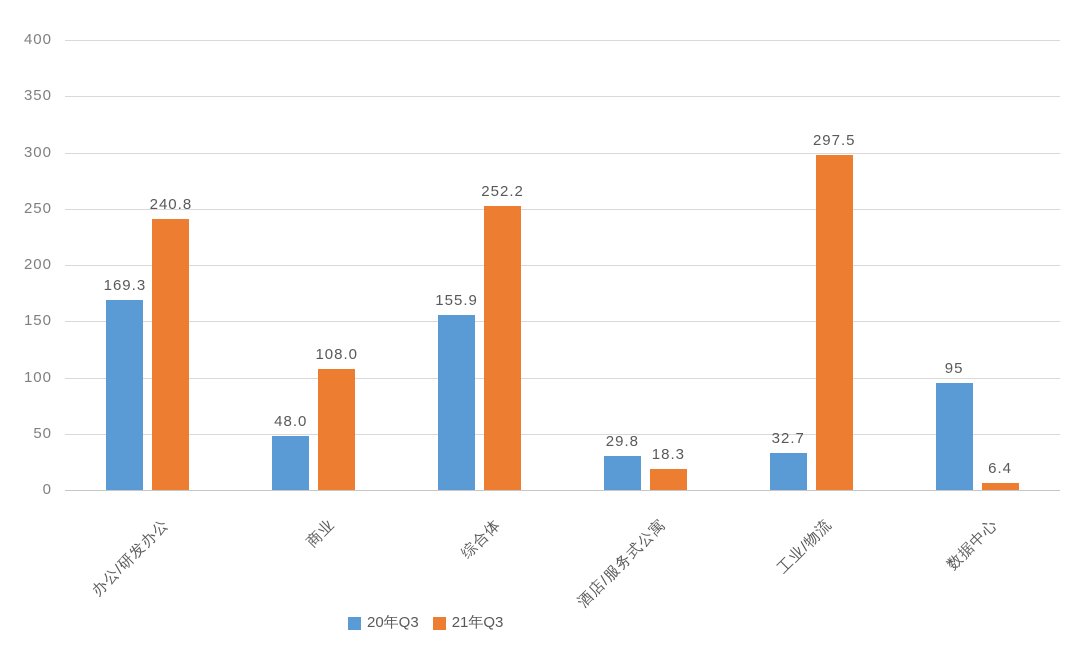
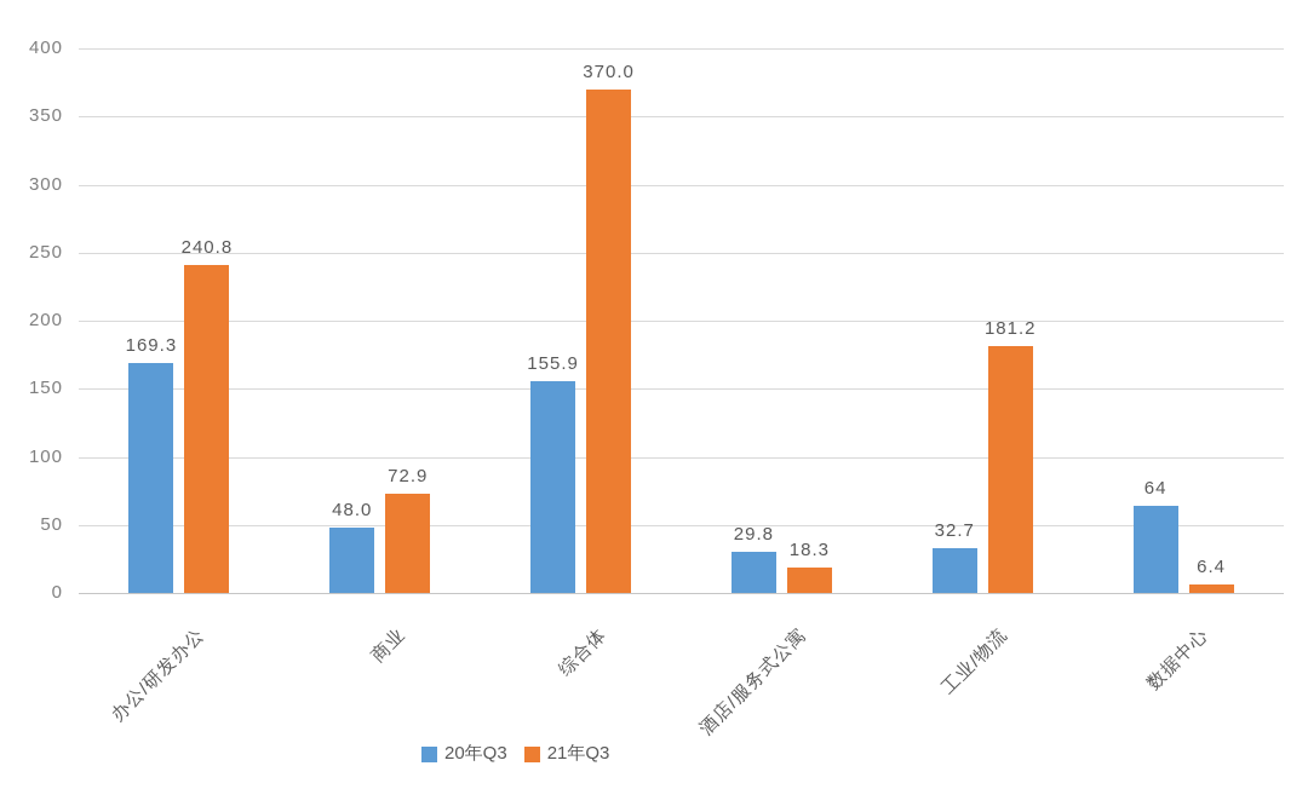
21年Q3/商业: 108.0 -> 72.9
21年Q3/综合体: 252.2 -> 370.0
21年Q3/工业/物流: 297.5 -> 181.2
20年Q3/数据中心: 95 -> 64
